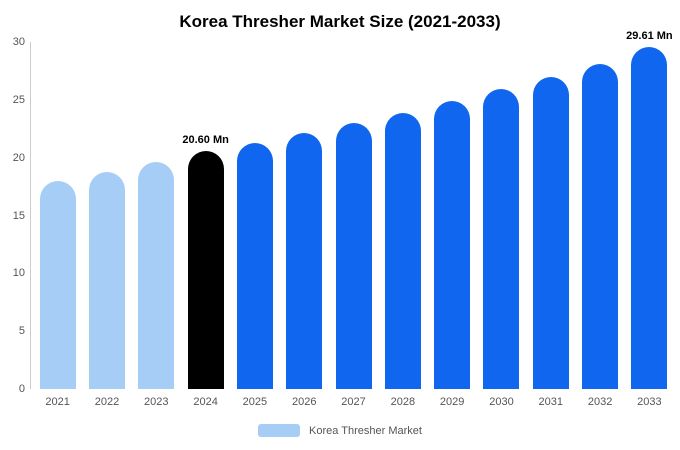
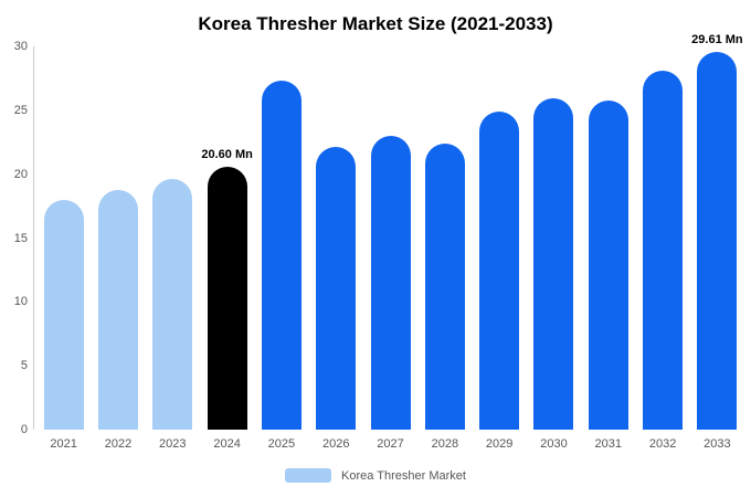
2025: 21.3 -> 27.3
2028: 23.9 -> 22.4
2031: 27.0 -> 25.8
